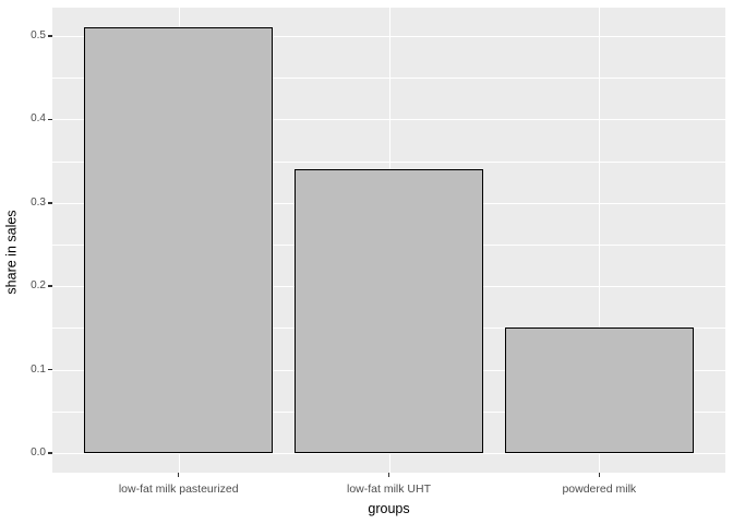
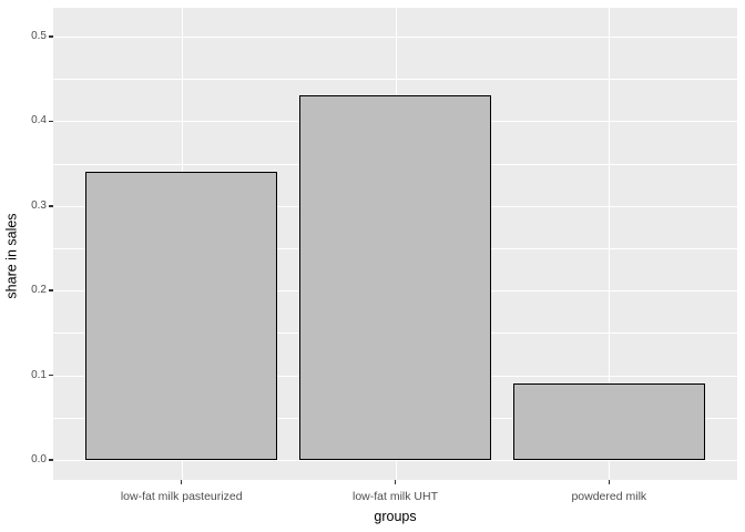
low-fat milk pasteurized: 0.51 -> 0.34
low-fat milk UHT: 0.34 -> 0.43
powdered milk: 0.15 -> 0.09
